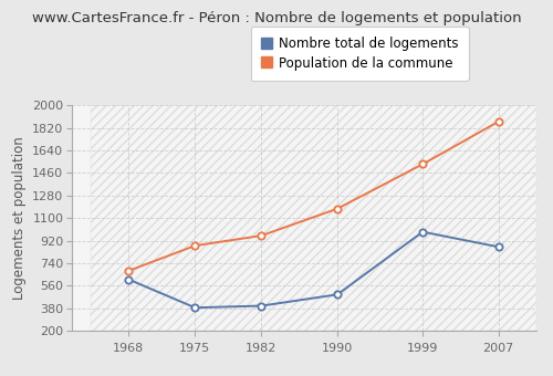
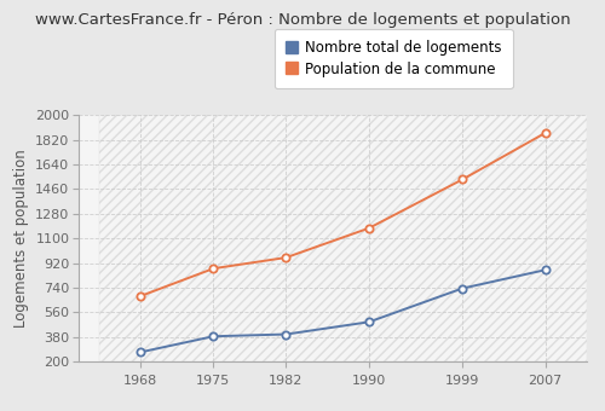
Nombre total de logements/1968: 610 -> 270
Nombre total de logements/1999: 990 -> 740
